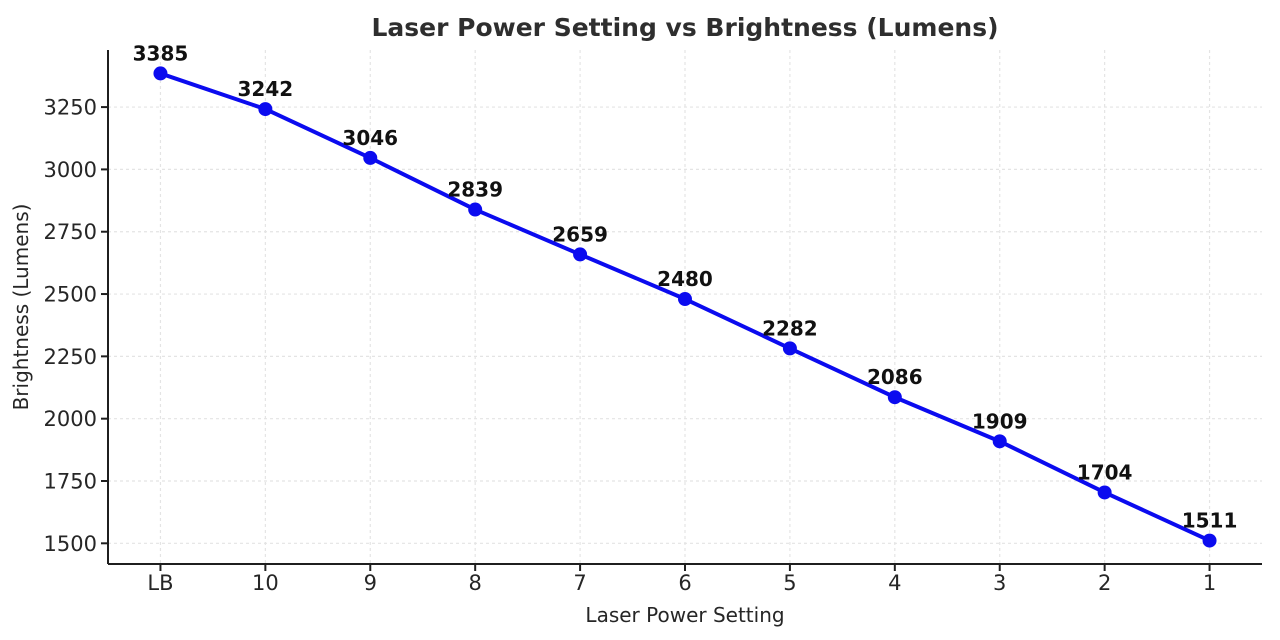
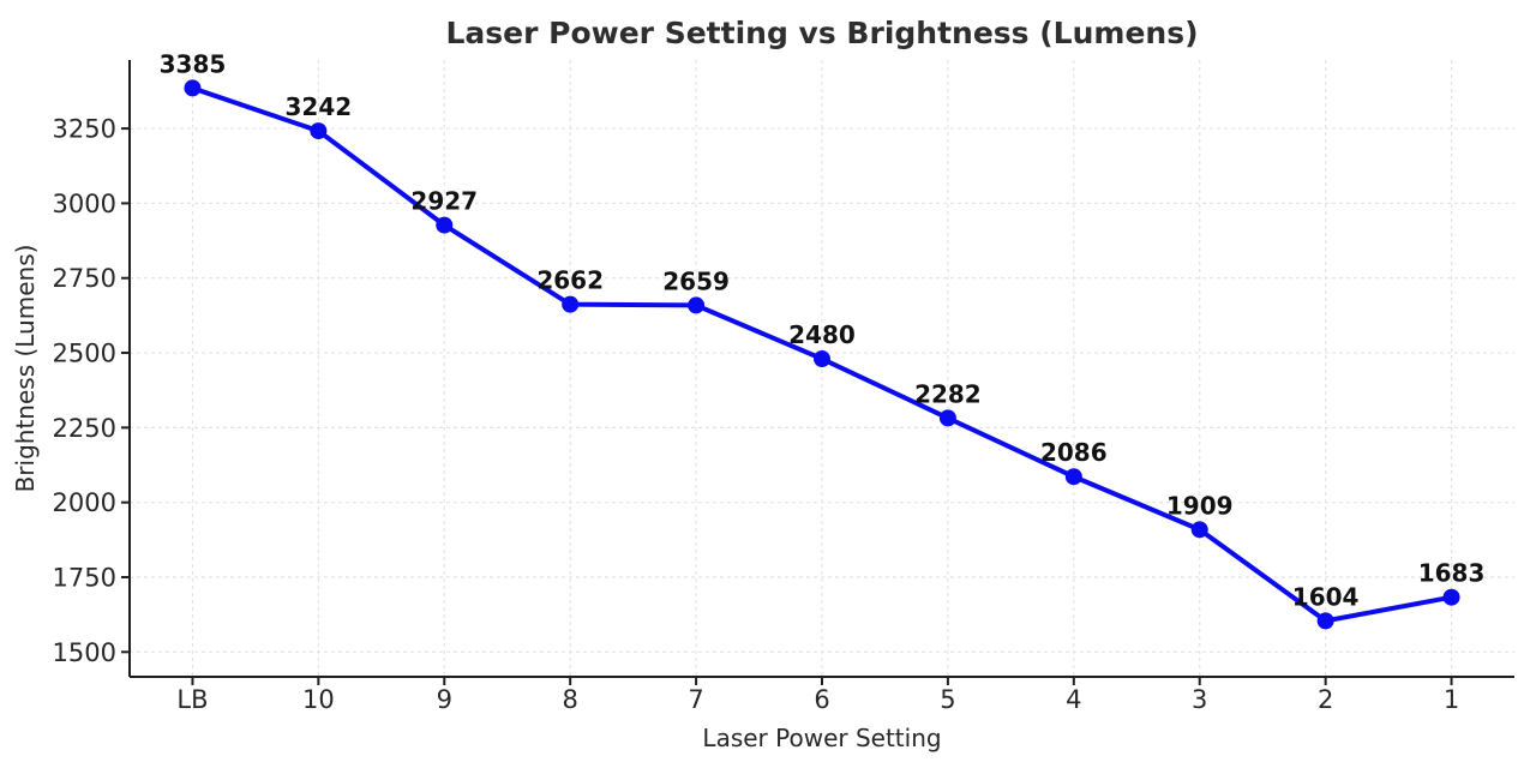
9: 3046 -> 2927
8: 2839 -> 2662
2: 1704 -> 1604
1: 1511 -> 1683
